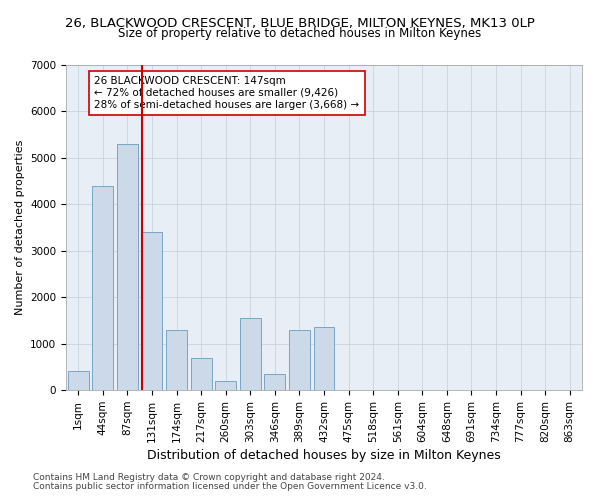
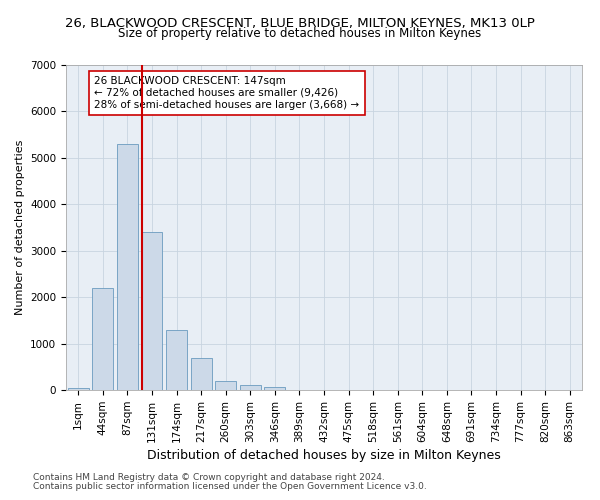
1sqm: 400 -> 50
44sqm: 4400 -> 2200
303sqm: 1550 -> 100
346sqm: 350 -> 70
389sqm: 1300 -> 10
432sqm: 1350 -> 0
